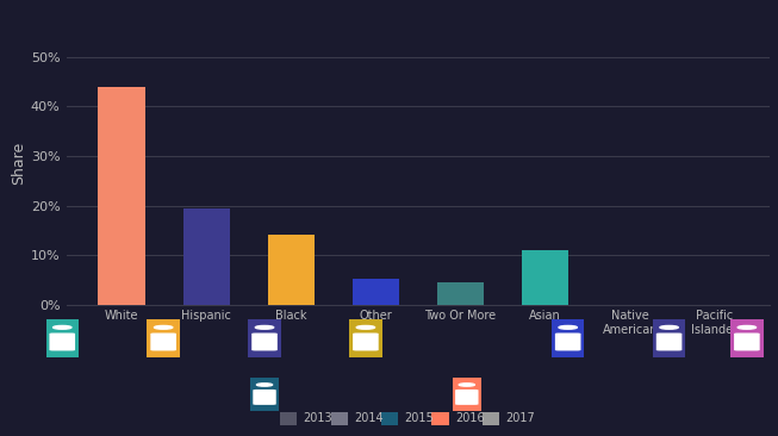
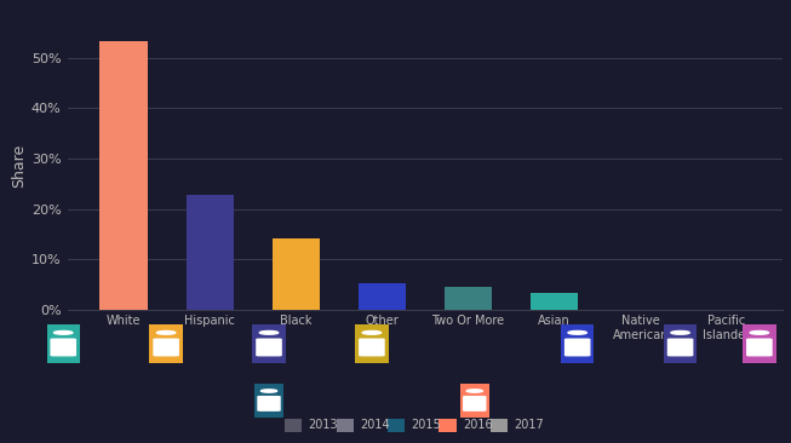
White: 44.0% -> 53.2%
Hispanic: 19.5% -> 22.8%
Asian: 11.0% -> 3.5%
